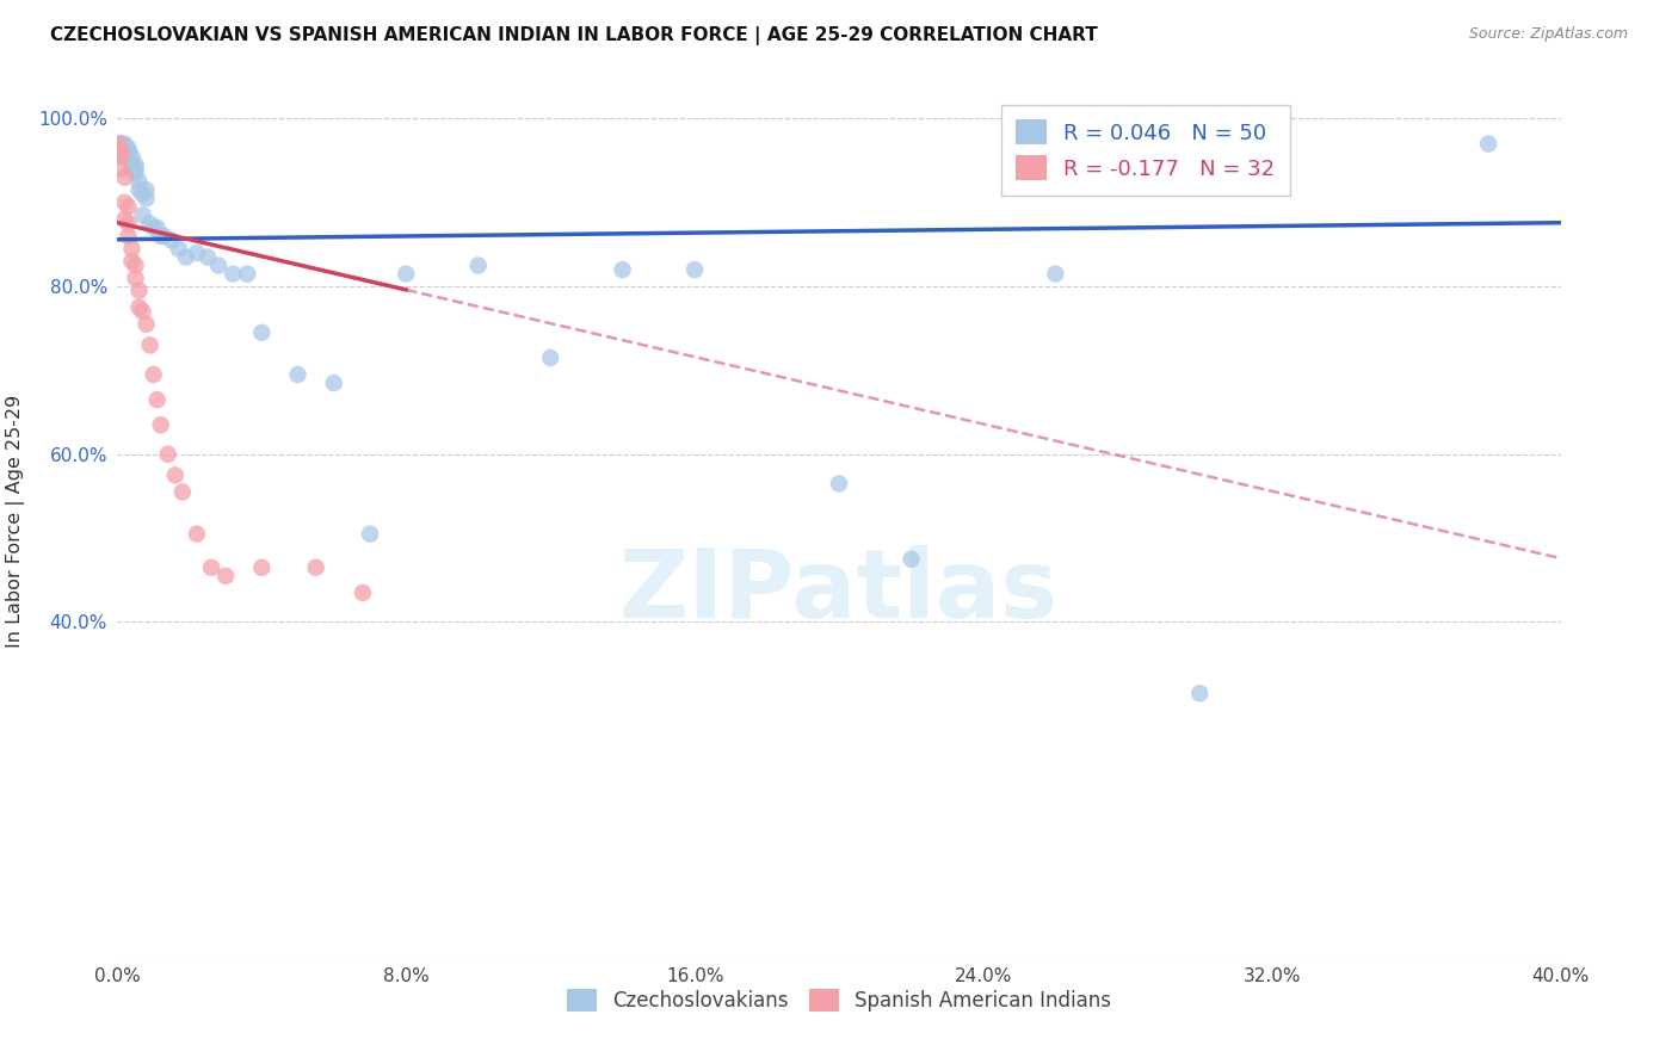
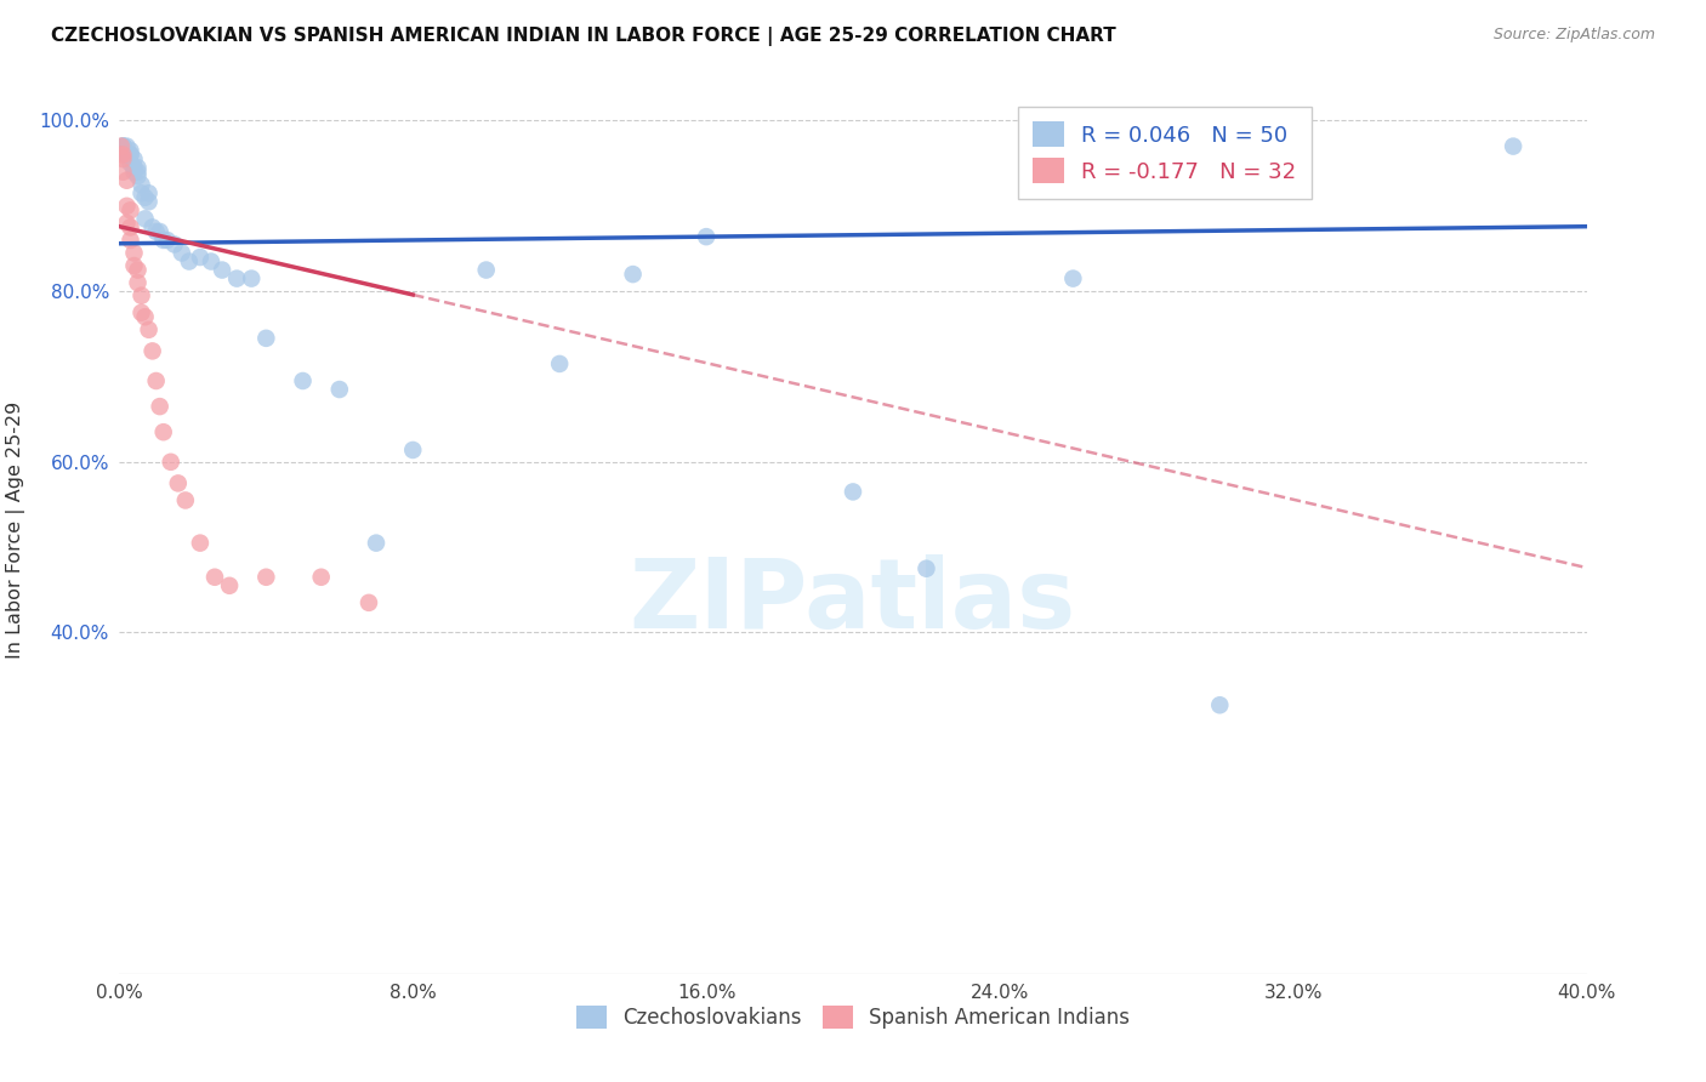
Czechoslovakians/8.0%: 81.5% -> 61.4%
Czechoslovakians/16.0%: 82.0% -> 86.4%
